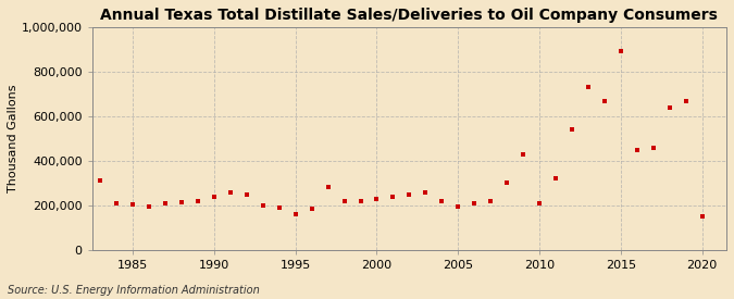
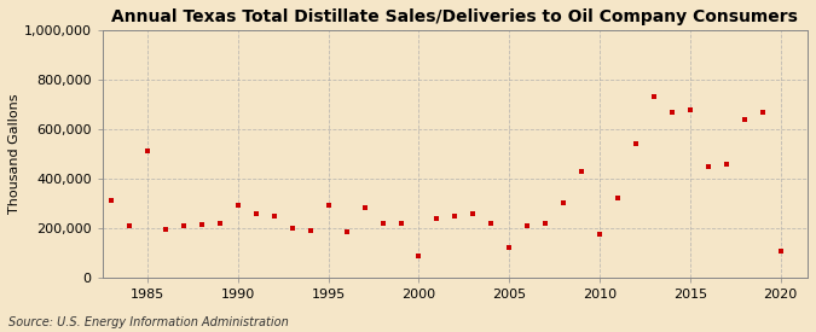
1985: 205,000 -> 510,000
1990: 240,000 -> 290,000
1995: 160,000 -> 290,000
2000: 230,000 -> 85,000
2005: 195,000 -> 120,000
2010: 210,000 -> 175,000
2015: 890,000 -> 675,000
2020: 150,000 -> 105,000
